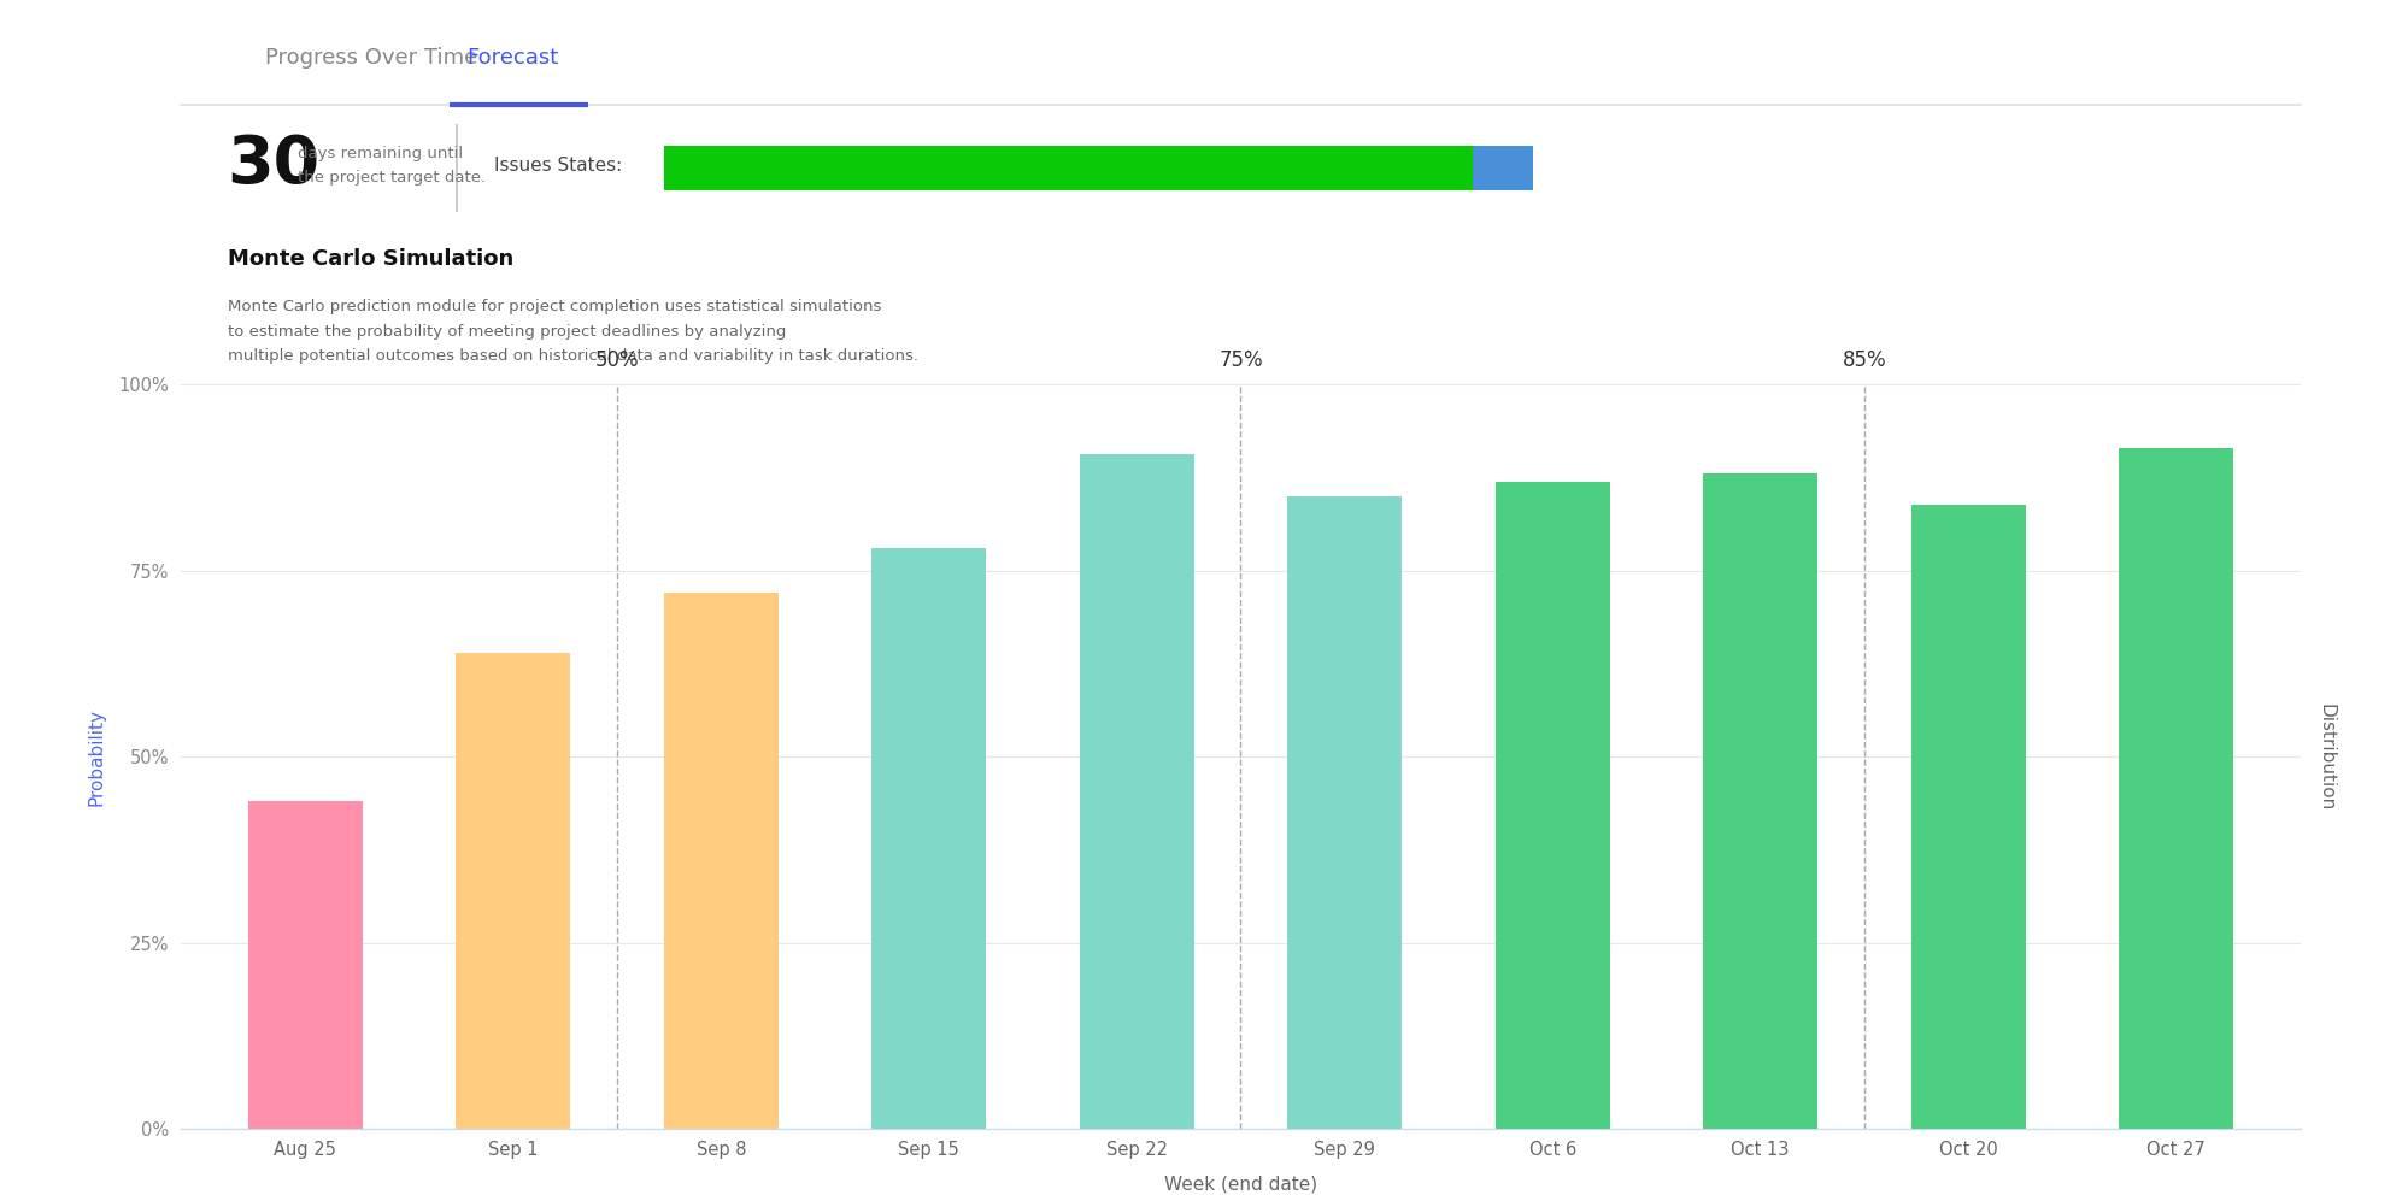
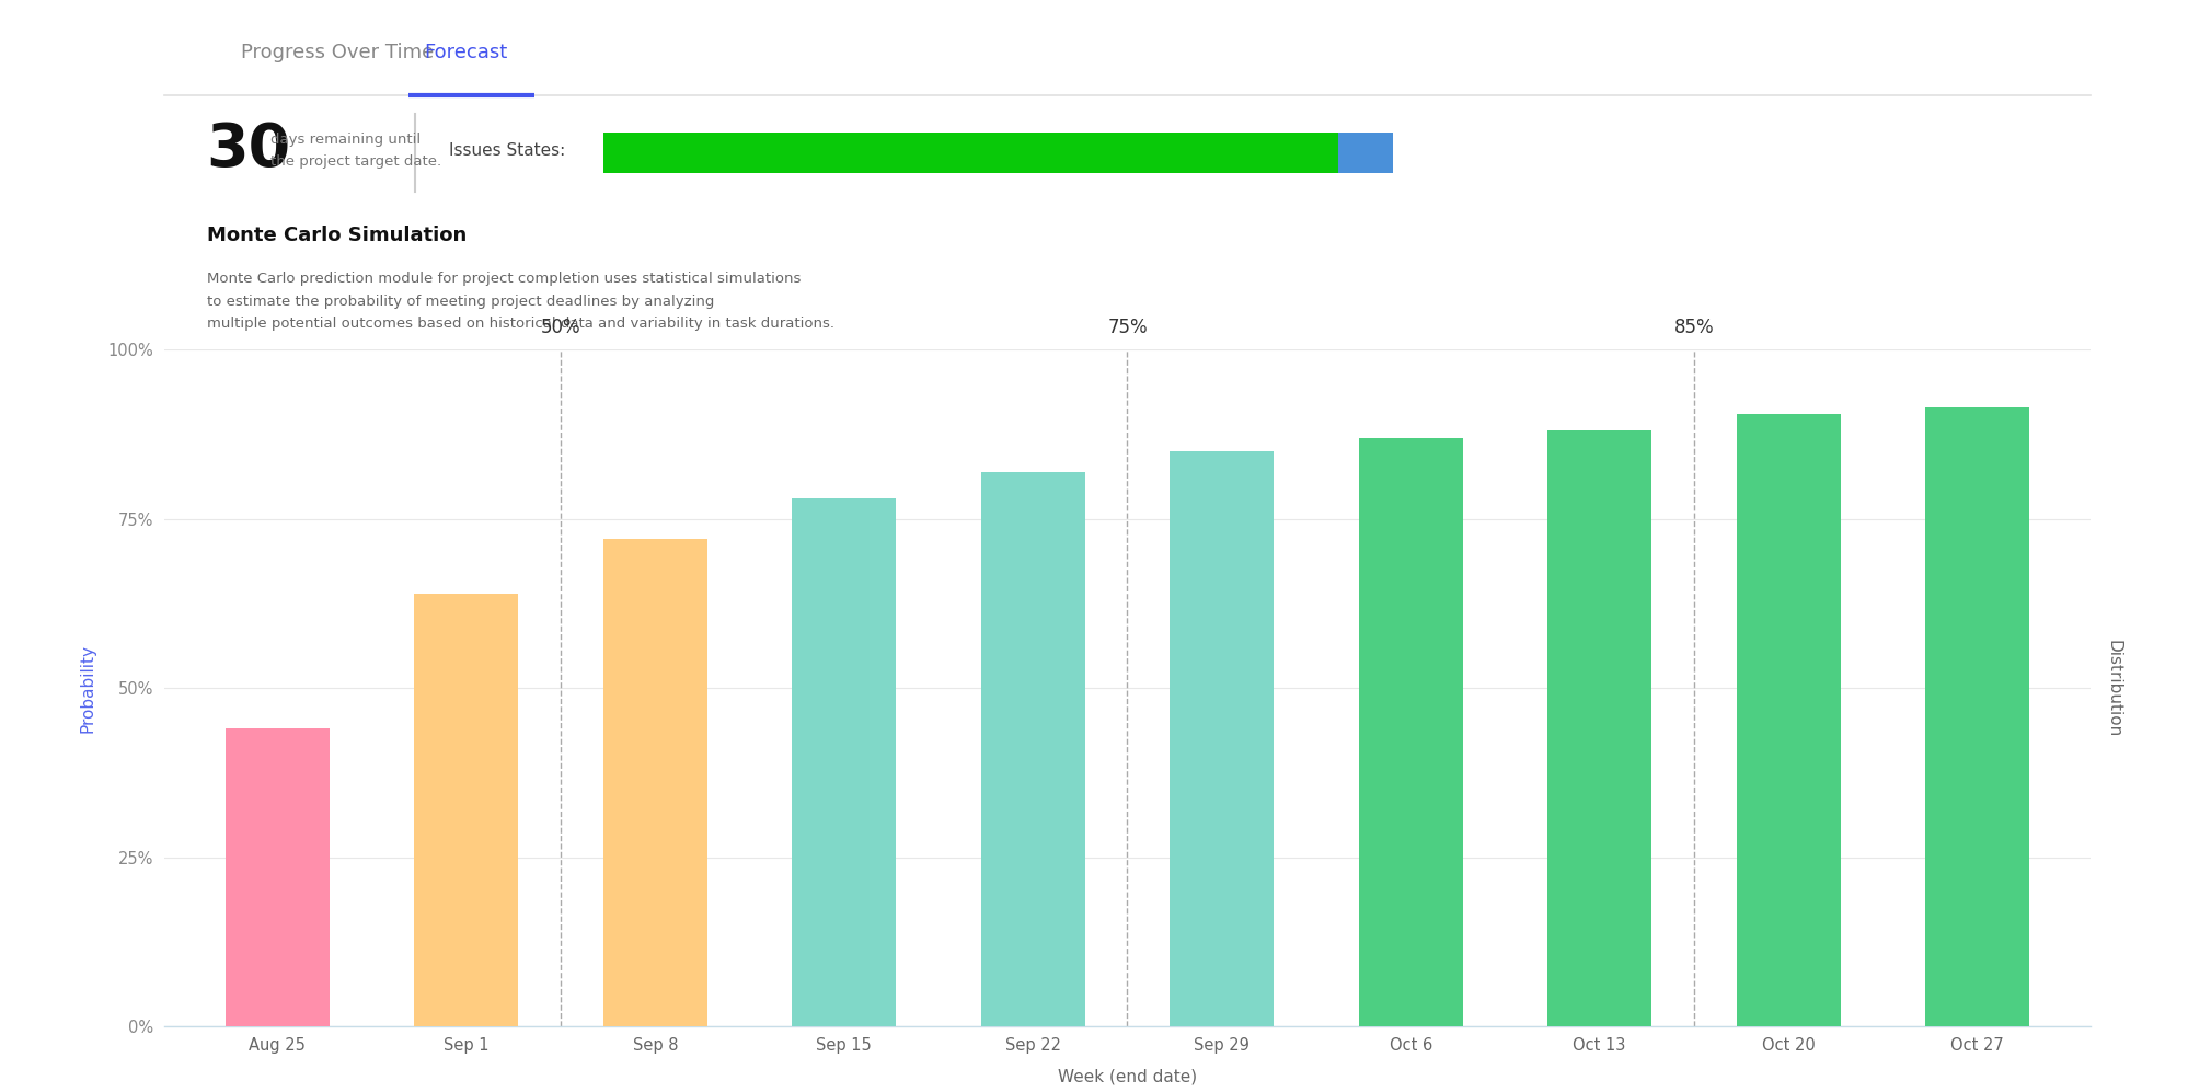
Sep 22: 90.6% -> 82.0%
Oct 20: 83.8% -> 90.5%
